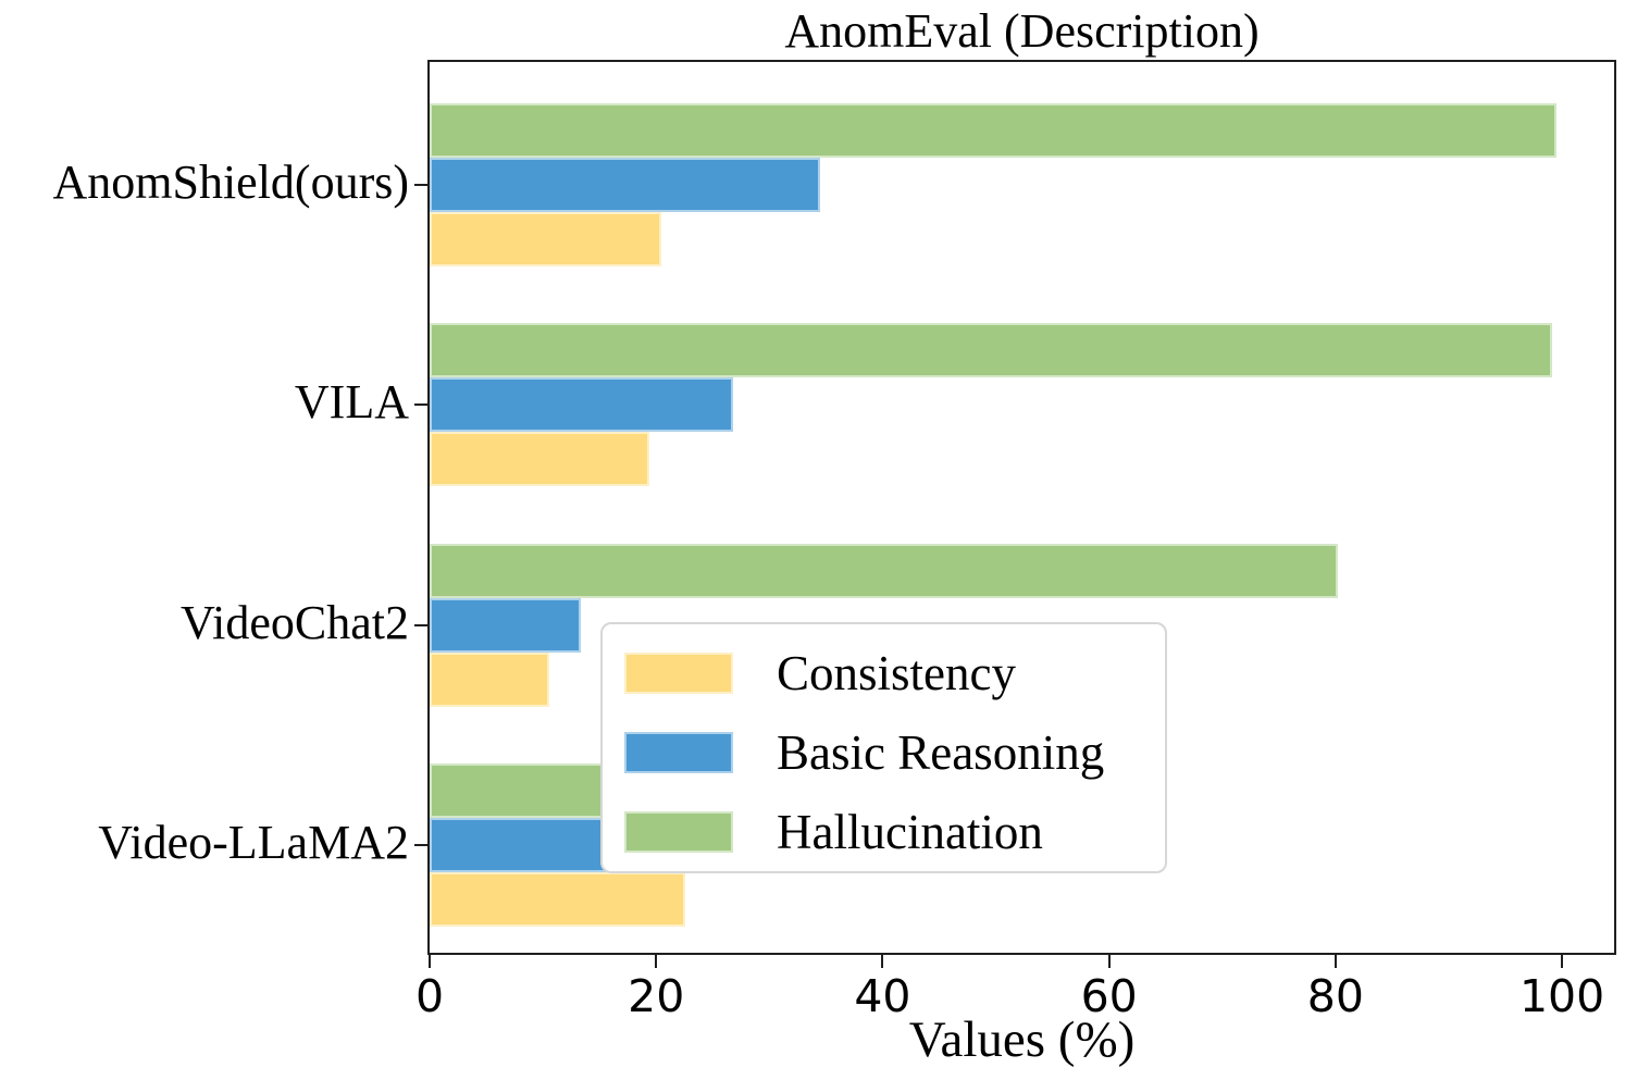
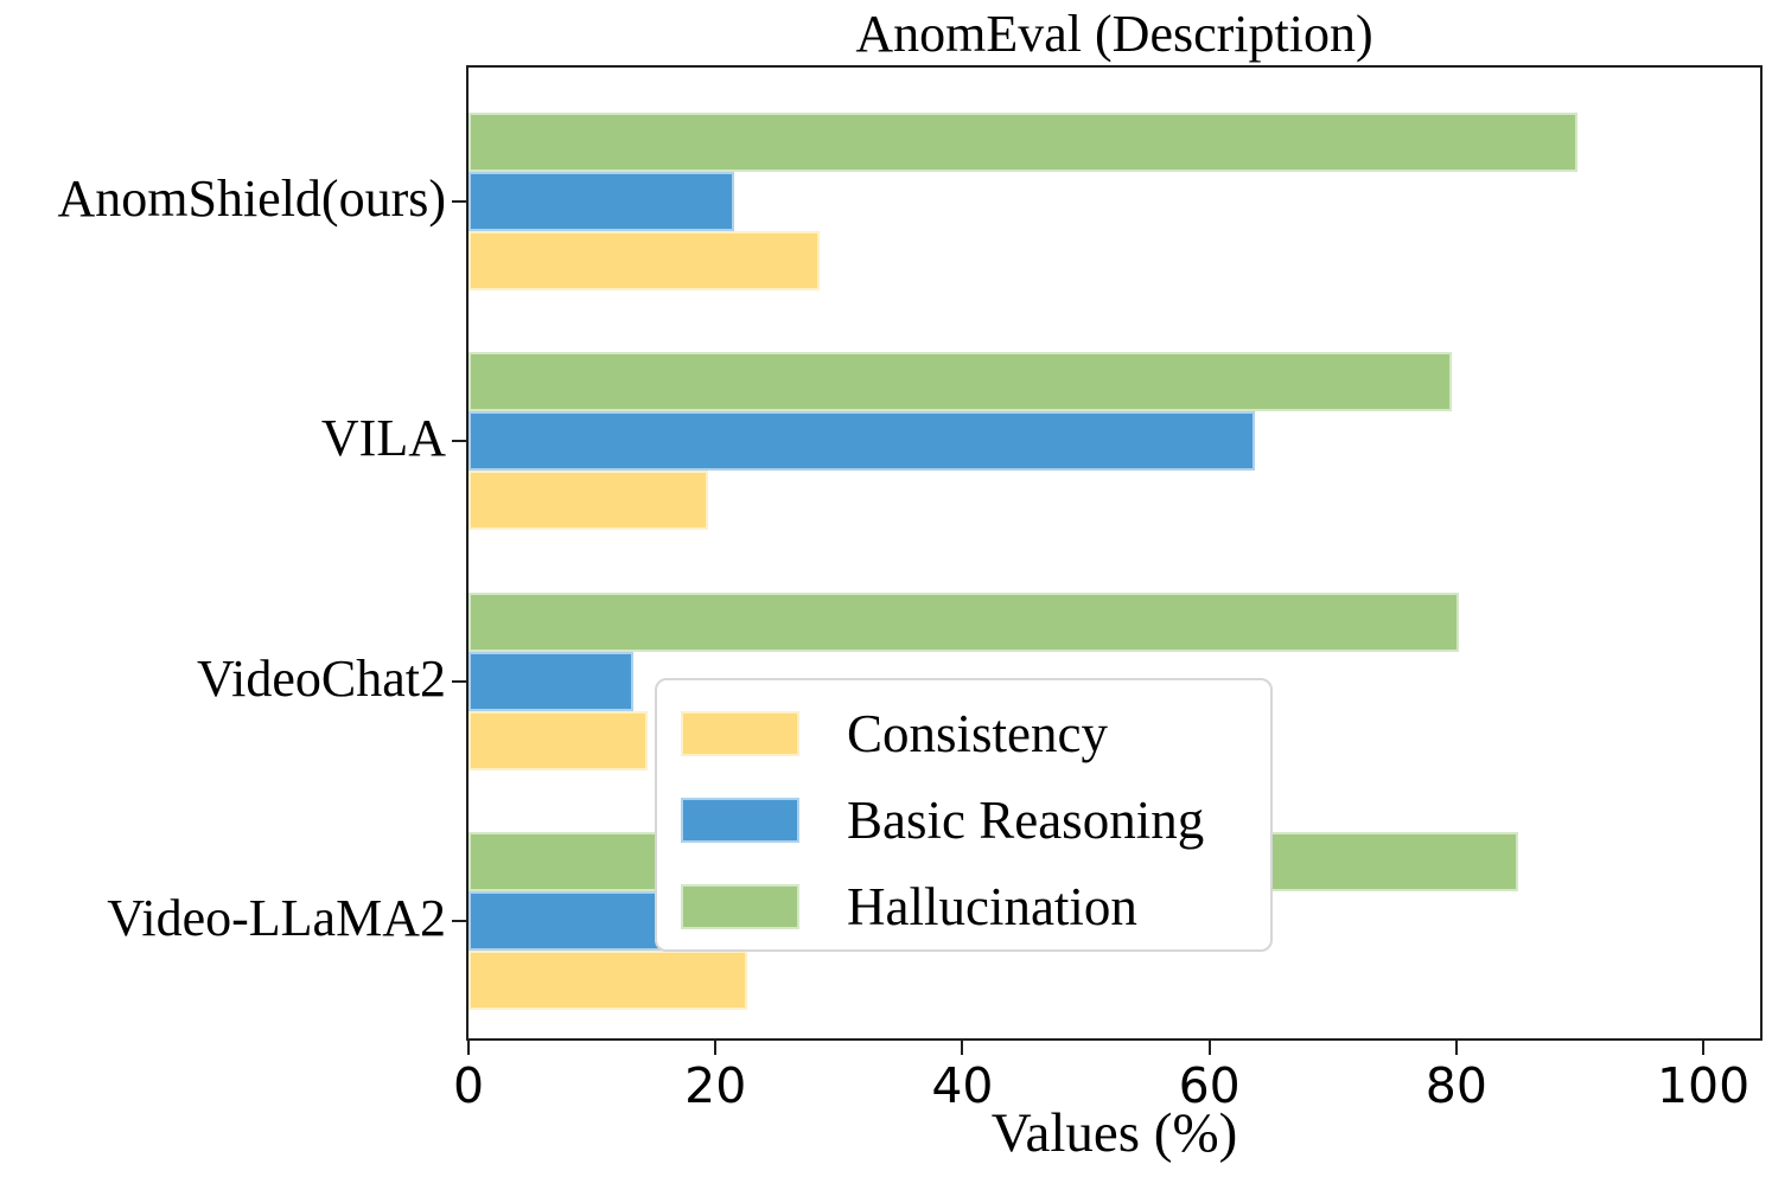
Consistency/AnomShield(ours): 20.5 -> 28.4
Basic Reasoning/AnomShield(ours): 34.5 -> 21.5
Hallucination/AnomShield(ours): 99.5 -> 89.8
Basic Reasoning/VILA: 26.8 -> 63.7
Hallucination/VILA: 99.1 -> 79.6
Consistency/VideoChat2: 10.6 -> 14.5
Hallucination/Video-LLaMA2: 50.4 -> 85.0
